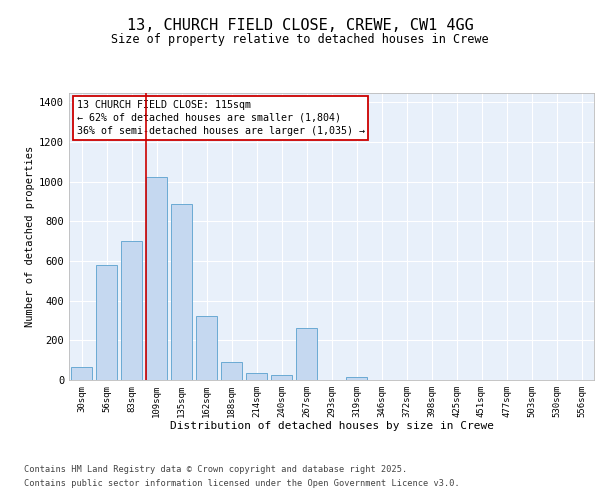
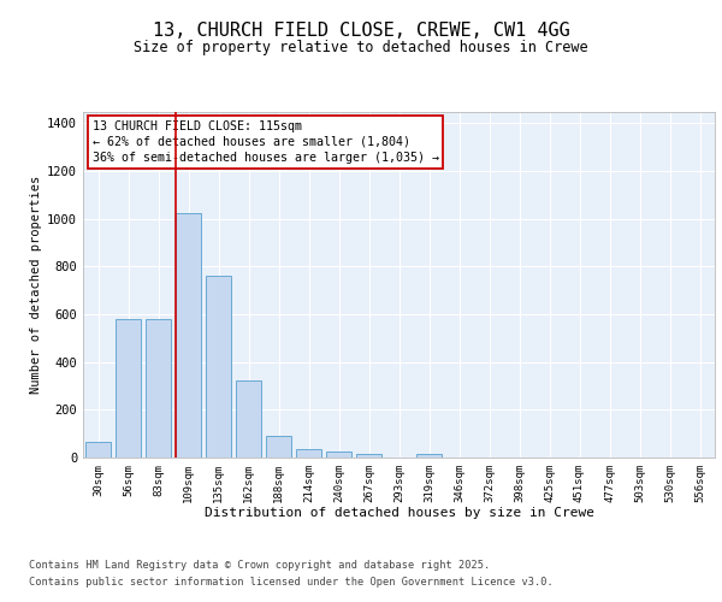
83sqm: 700 -> 580
135sqm: 890 -> 760
267sqm: 260 -> 20
